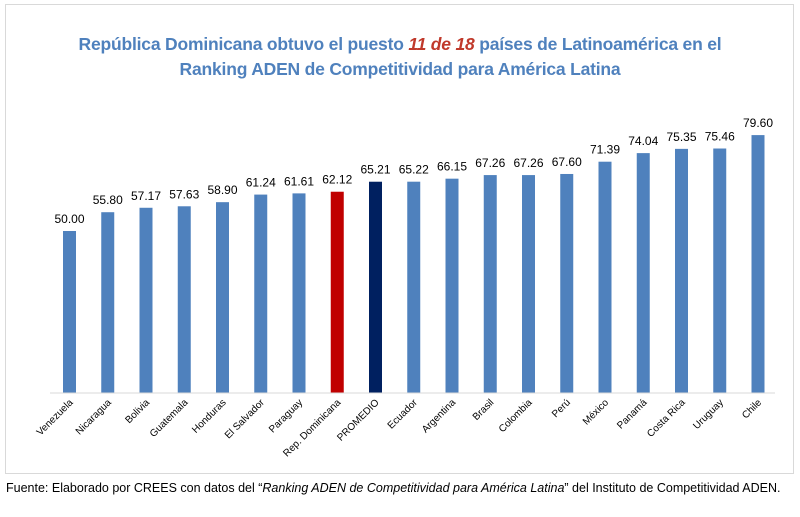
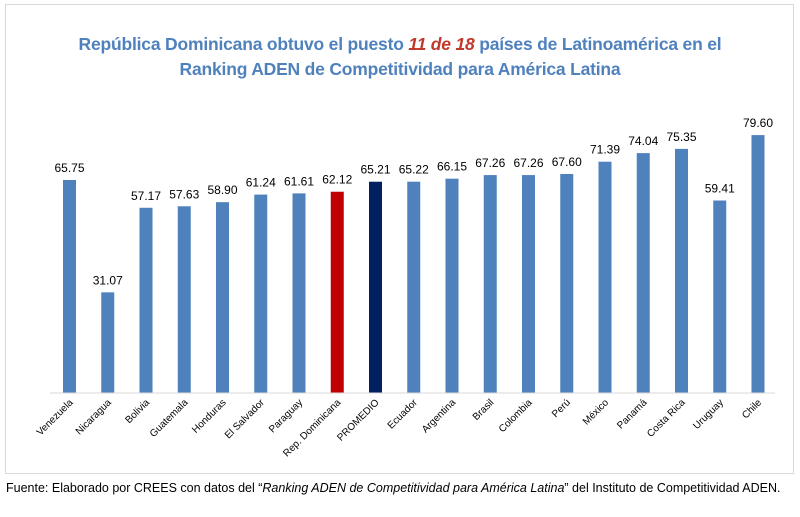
Venezuela: 50.00 -> 65.75
Nicaragua: 55.80 -> 31.07
Uruguay: 75.46 -> 59.41
